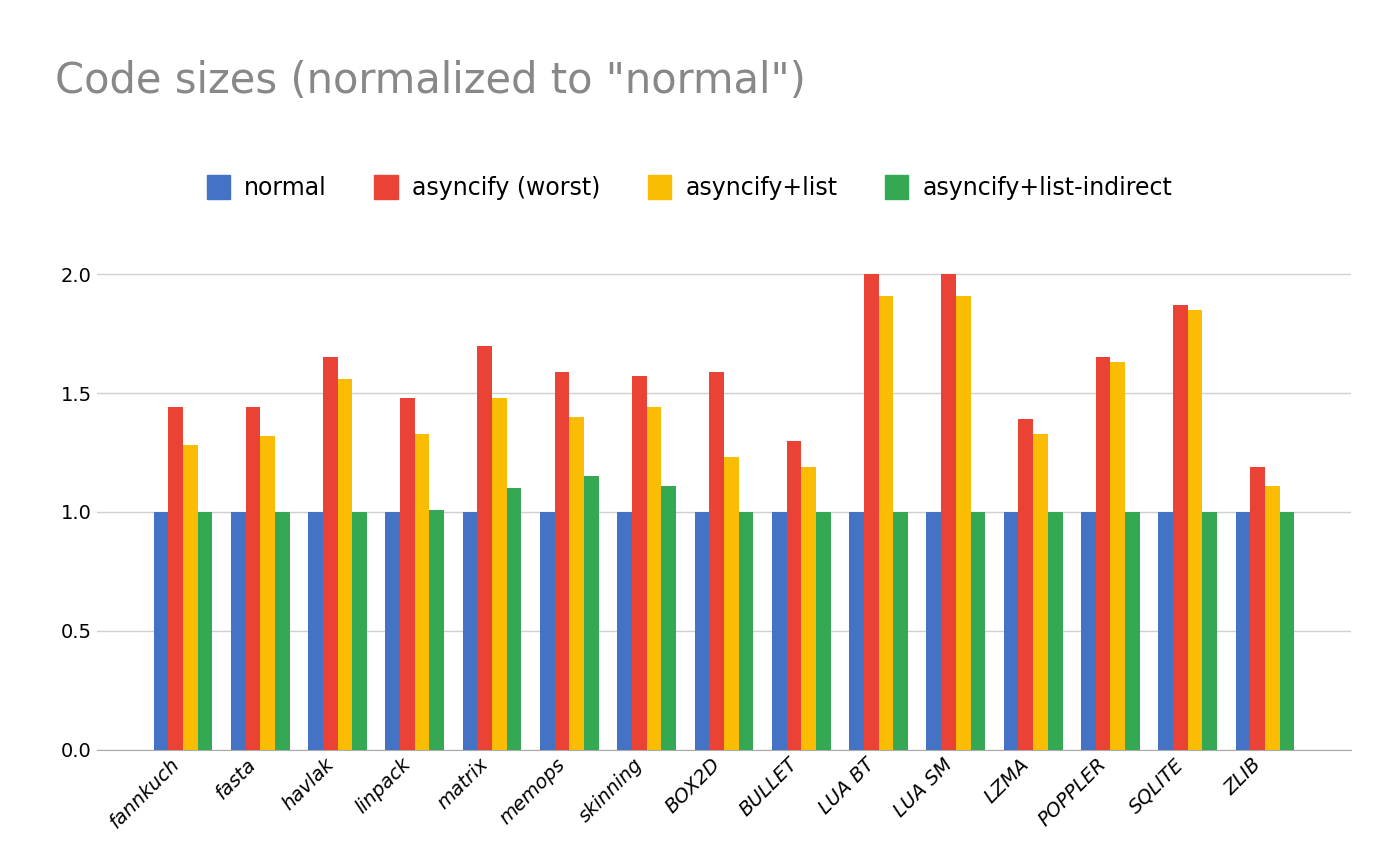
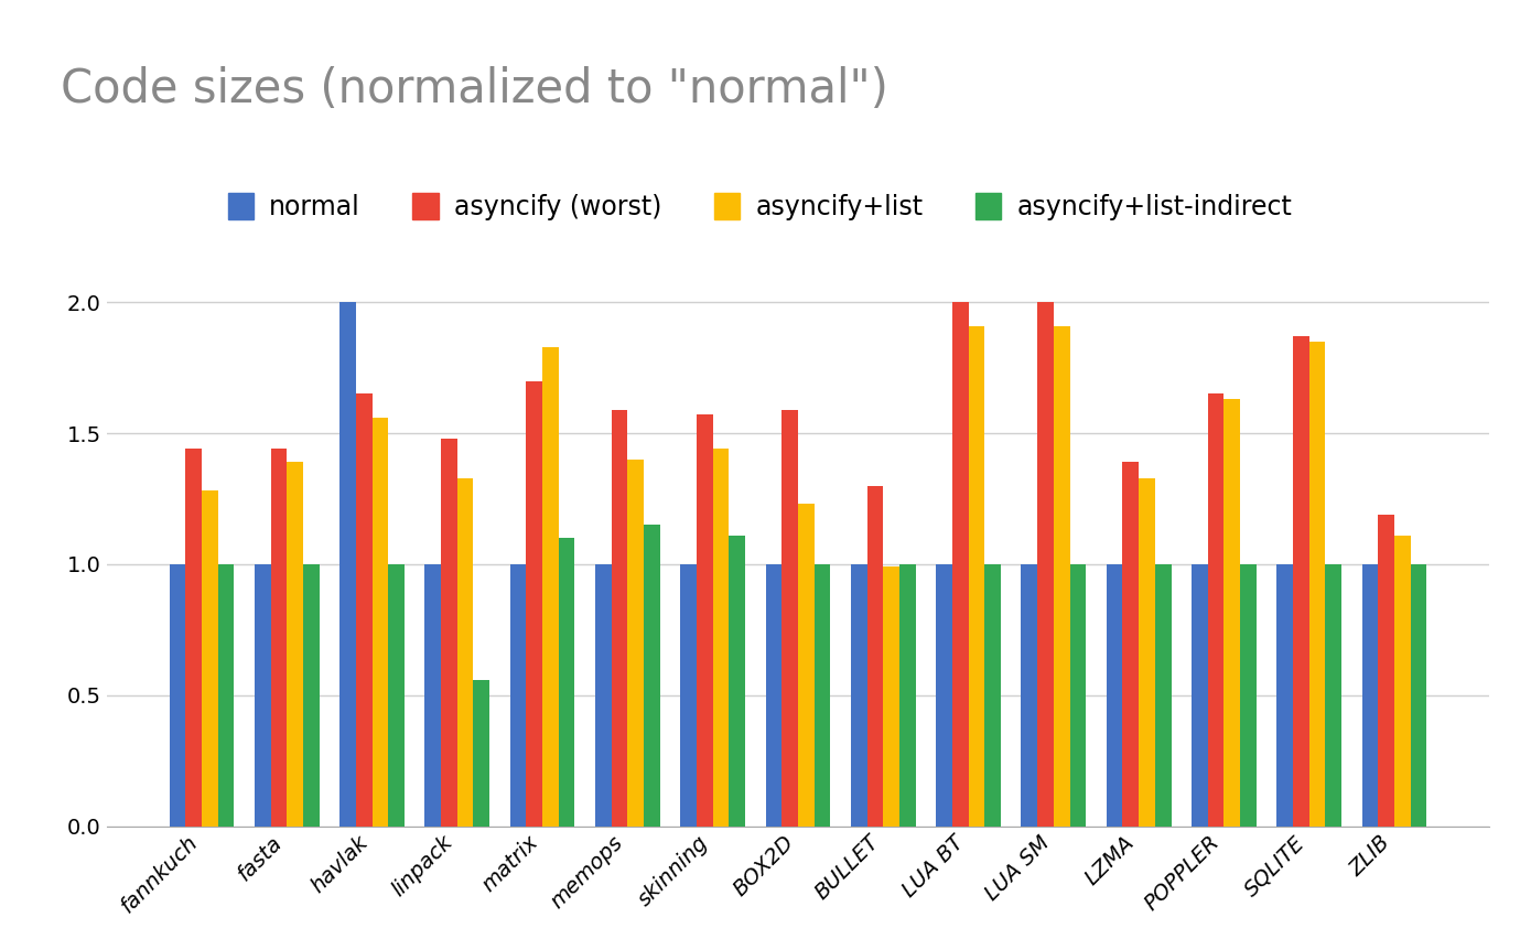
asyncify+list/fasta: 1.32 -> 1.39
normal/havlak: 1 -> 2
asyncify+list-indirect/linpack: 1.01 -> 0.56
asyncify+list/matrix: 1.48 -> 1.83
asyncify+list/BULLET: 1.19 -> 0.99
